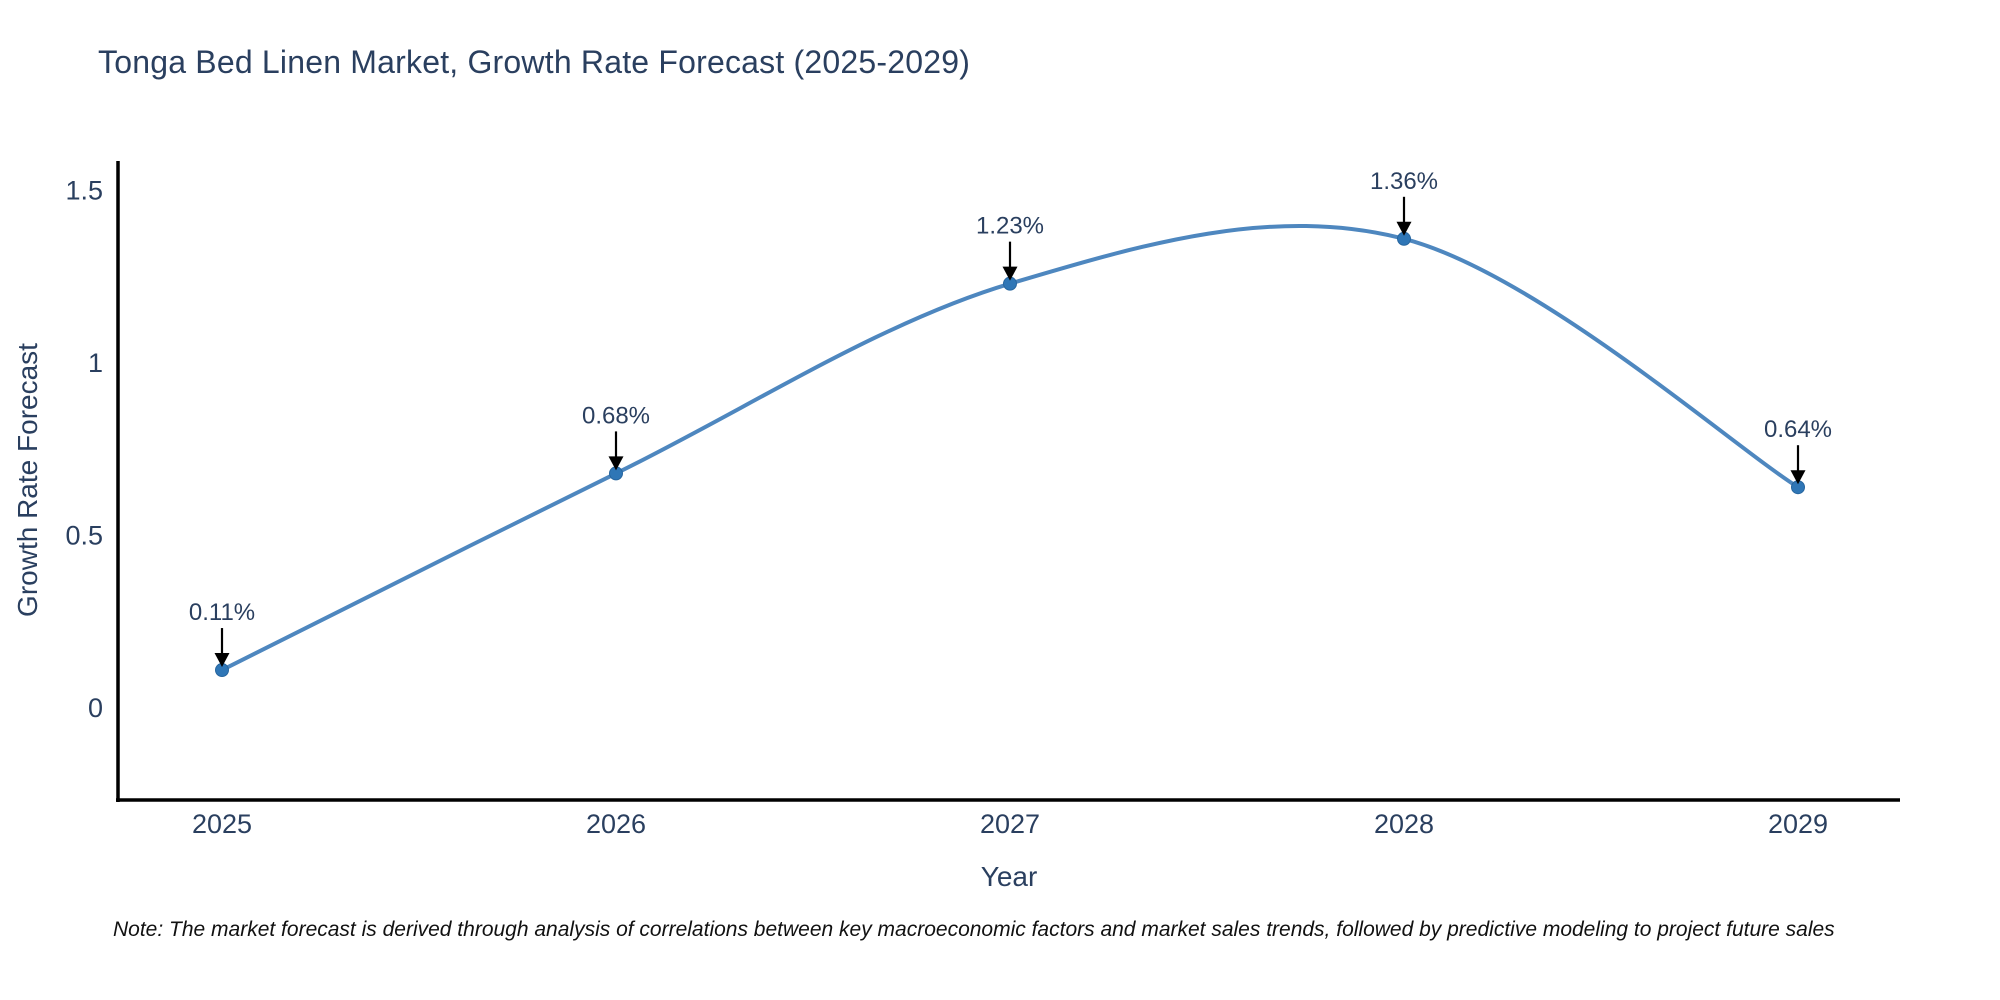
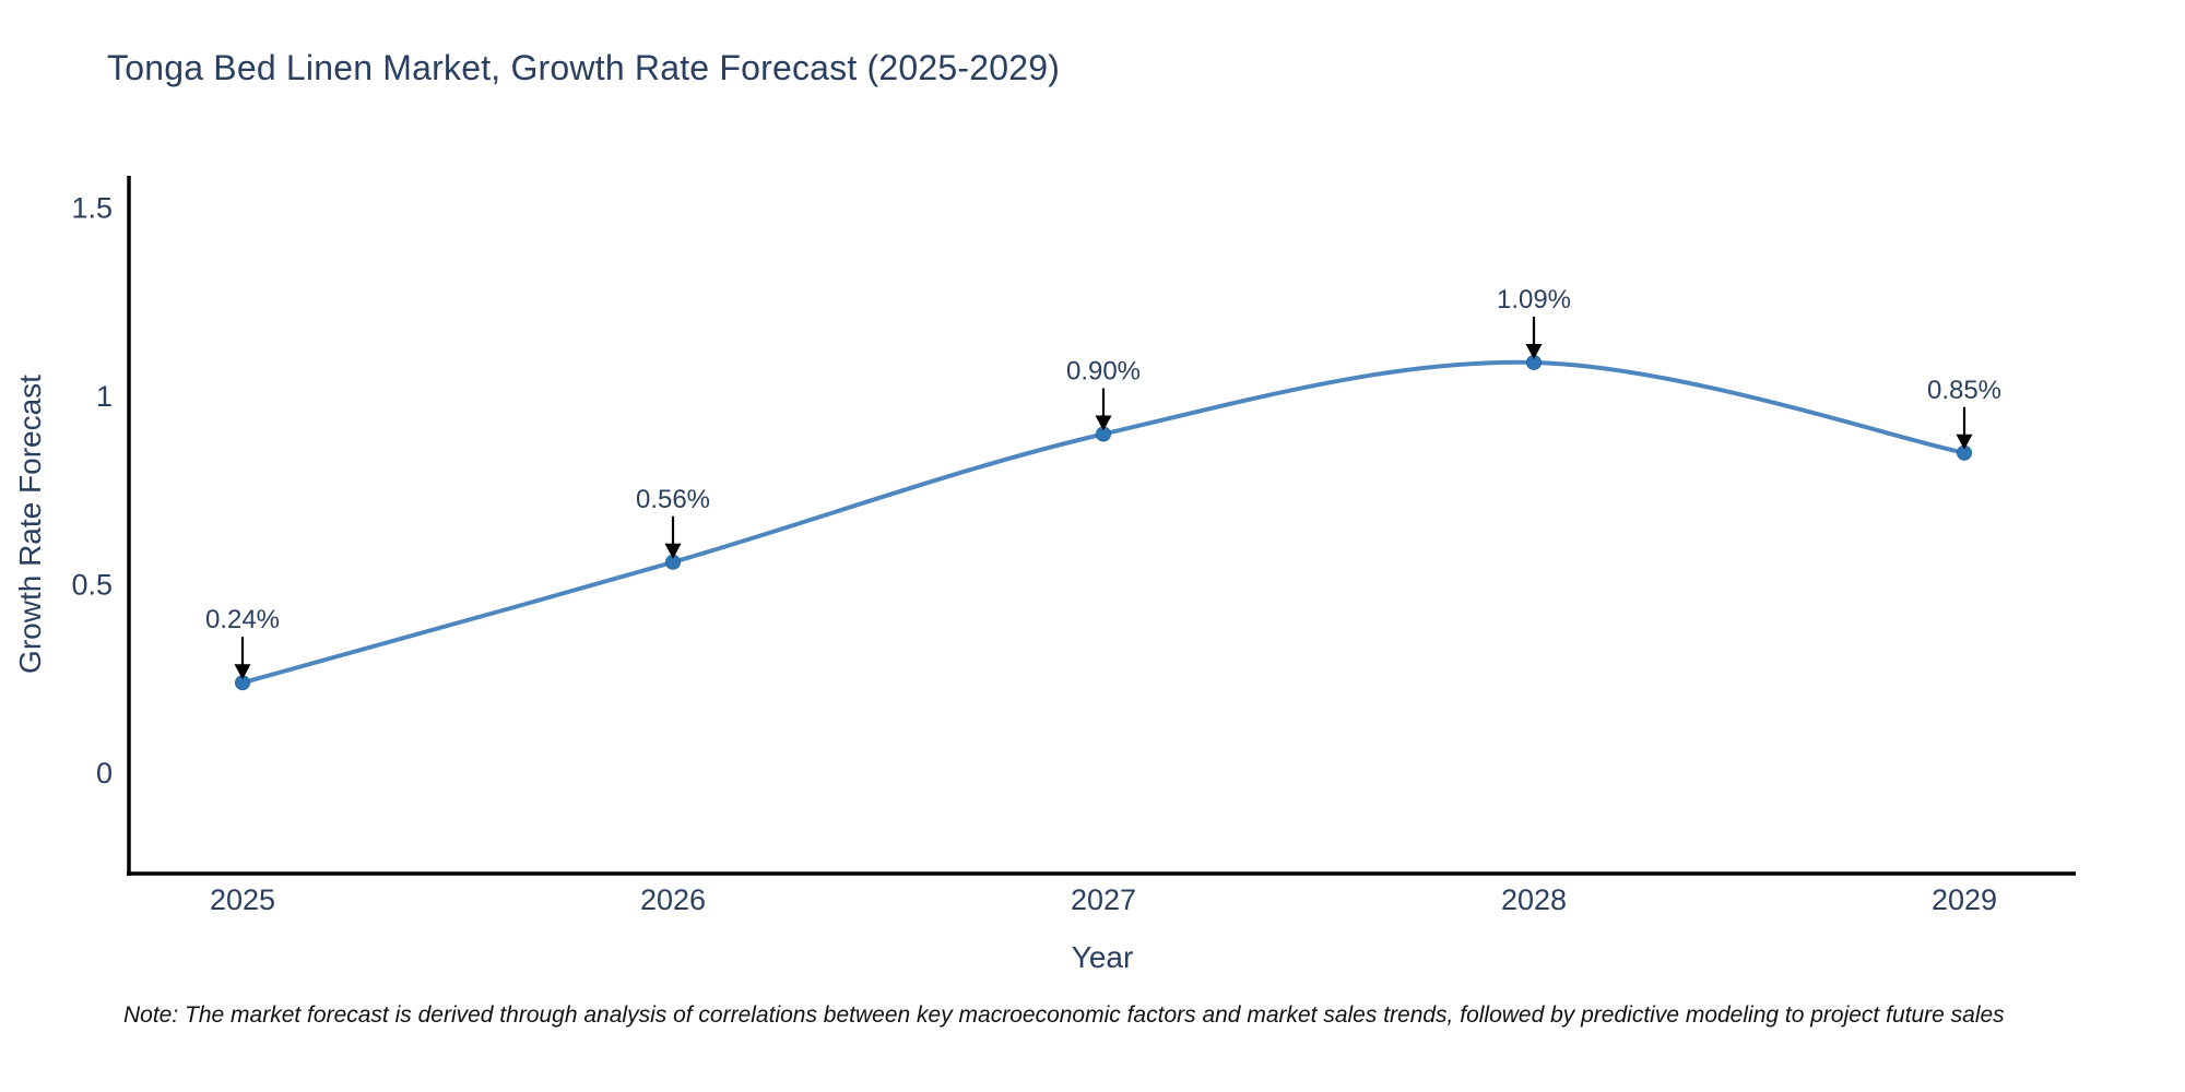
2025: 0.11% -> 0.24%
2026: 0.68% -> 0.56%
2027: 1.23% -> 0.90%
2028: 1.36% -> 1.09%
2029: 0.64% -> 0.85%
